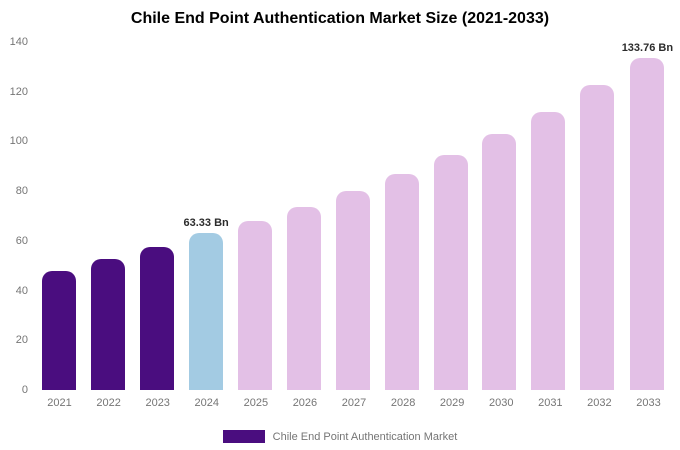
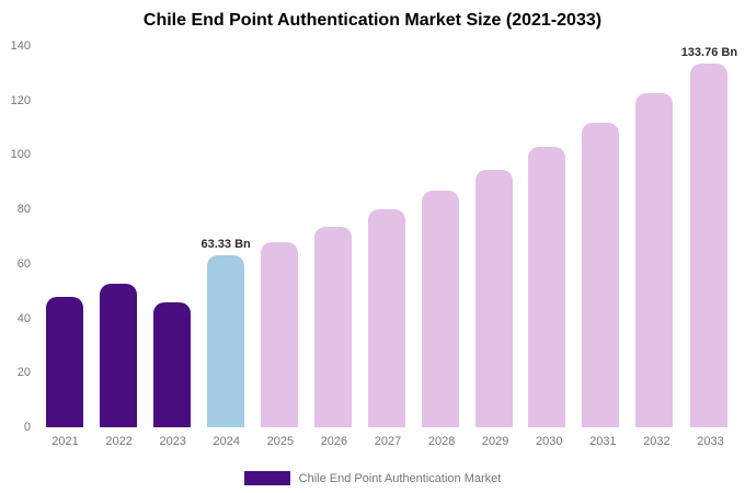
2023: 58 -> 46
